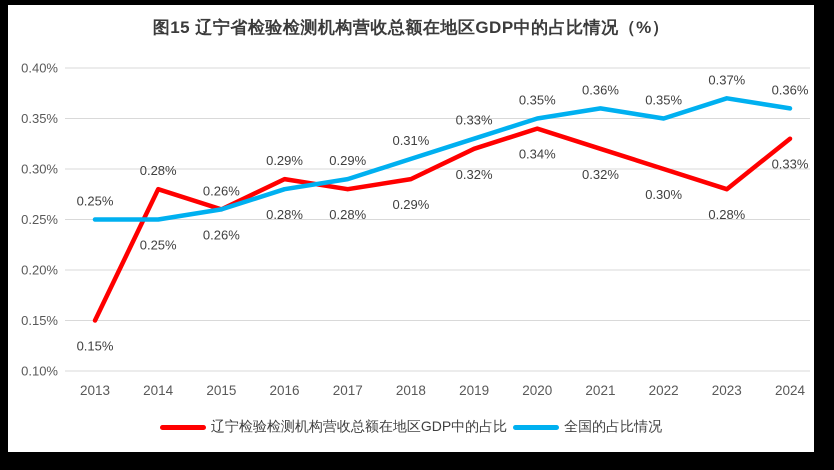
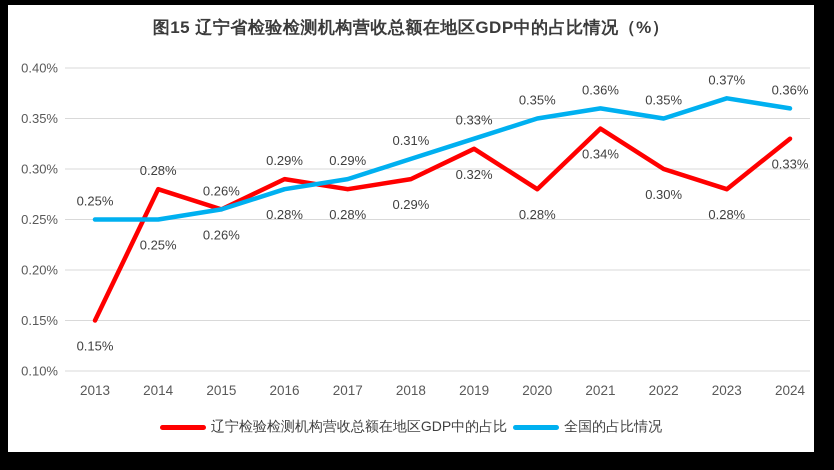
辽宁检验检测机构营收总额在地区GDP中的占比/2020: 0.34% -> 0.28%
辽宁检验检测机构营收总额在地区GDP中的占比/2021: 0.32% -> 0.34%
